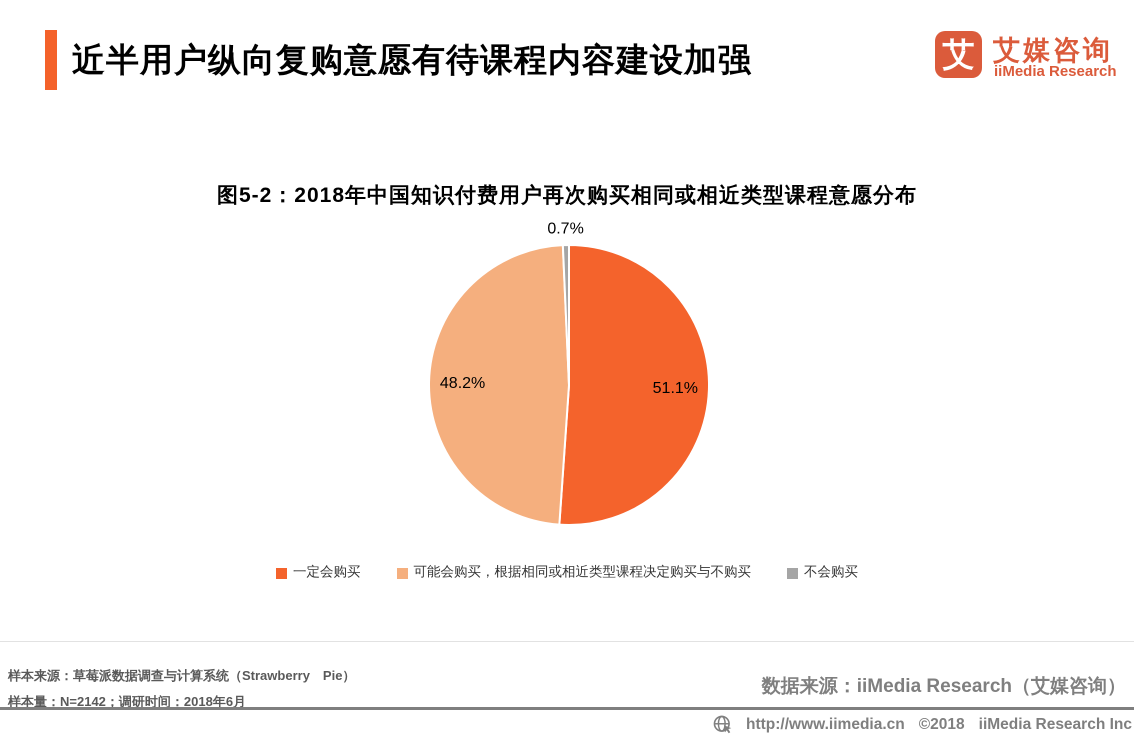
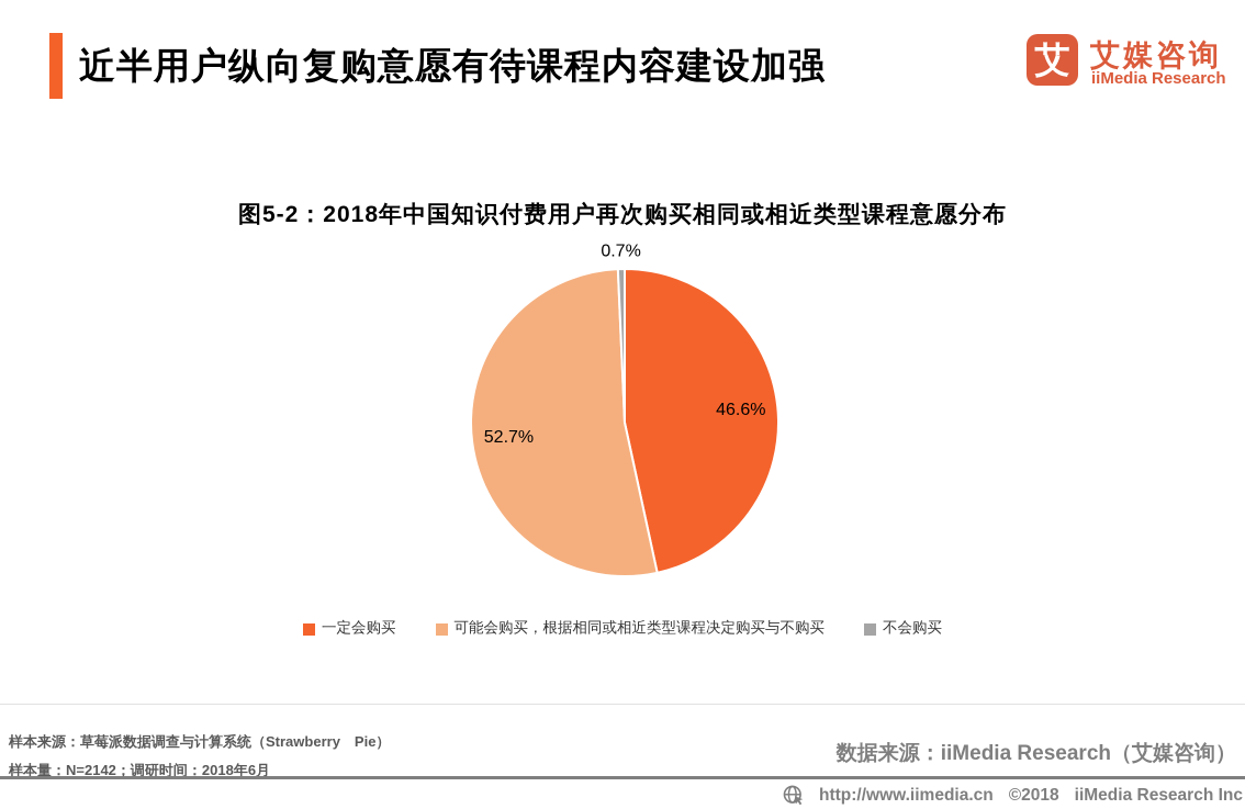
一定会购买: 51.1% -> 46.6%
可能会购买，根据相同或相近类型课程决定购买与不购买: 48.2% -> 52.7%
